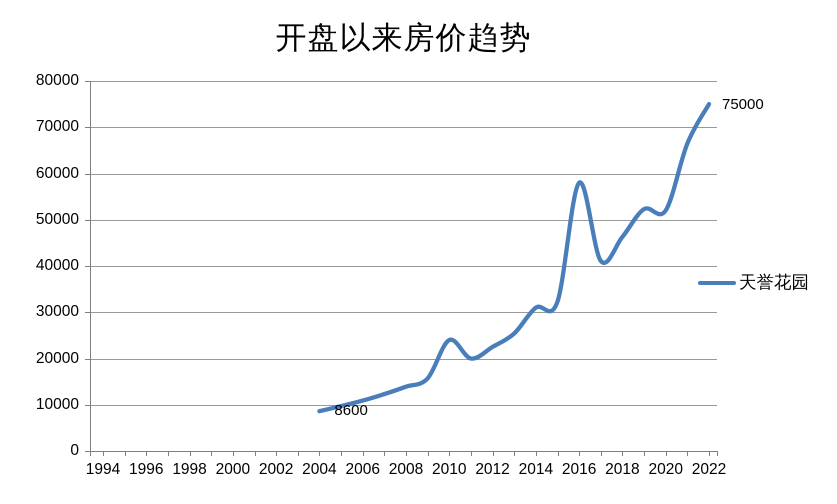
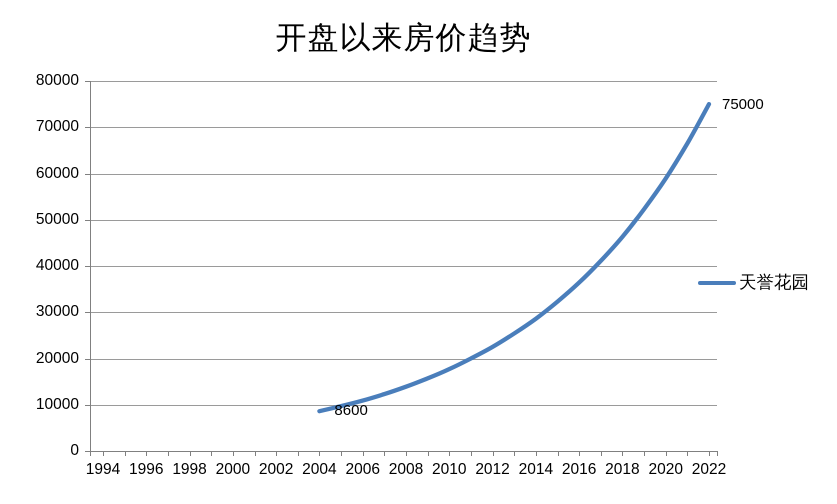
2010: 24000 -> 18000
2014: 31000 -> 29000
2016: 58000 -> 36000
2020: 52000 -> 59000
